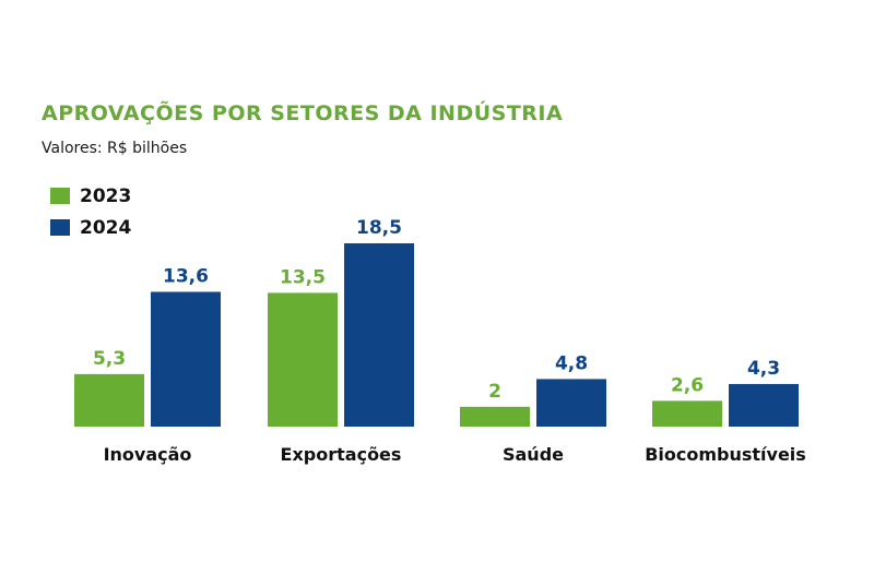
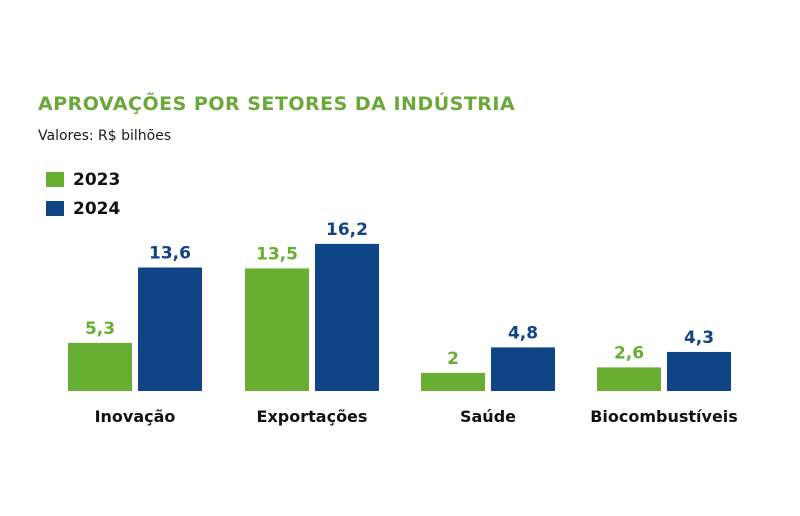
2024/Exportações: 18,5 -> 16,2
